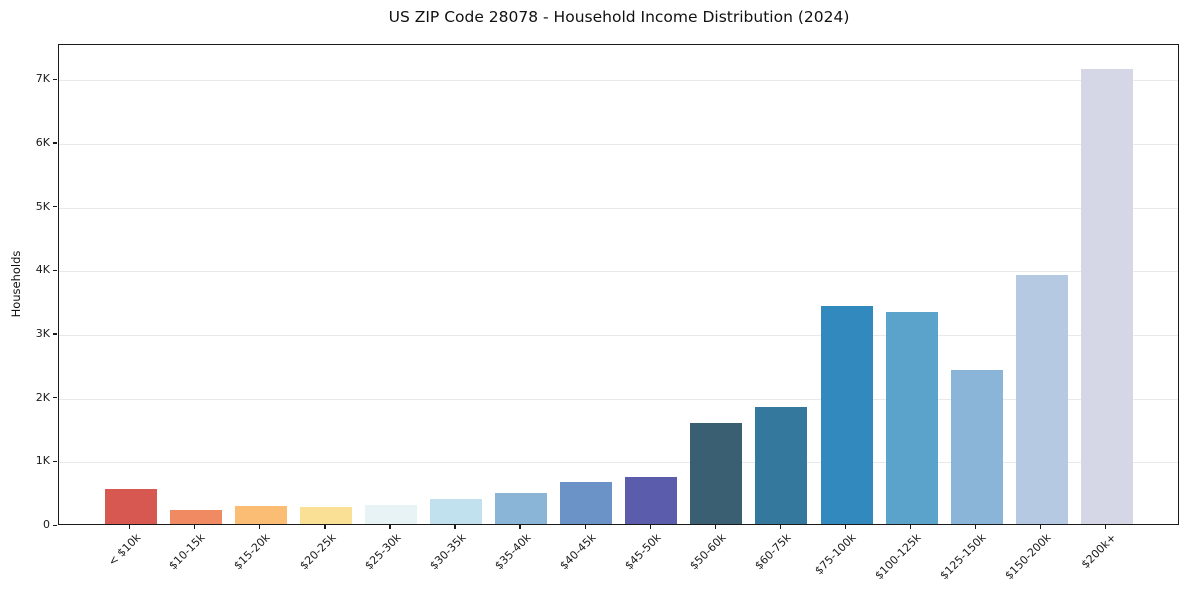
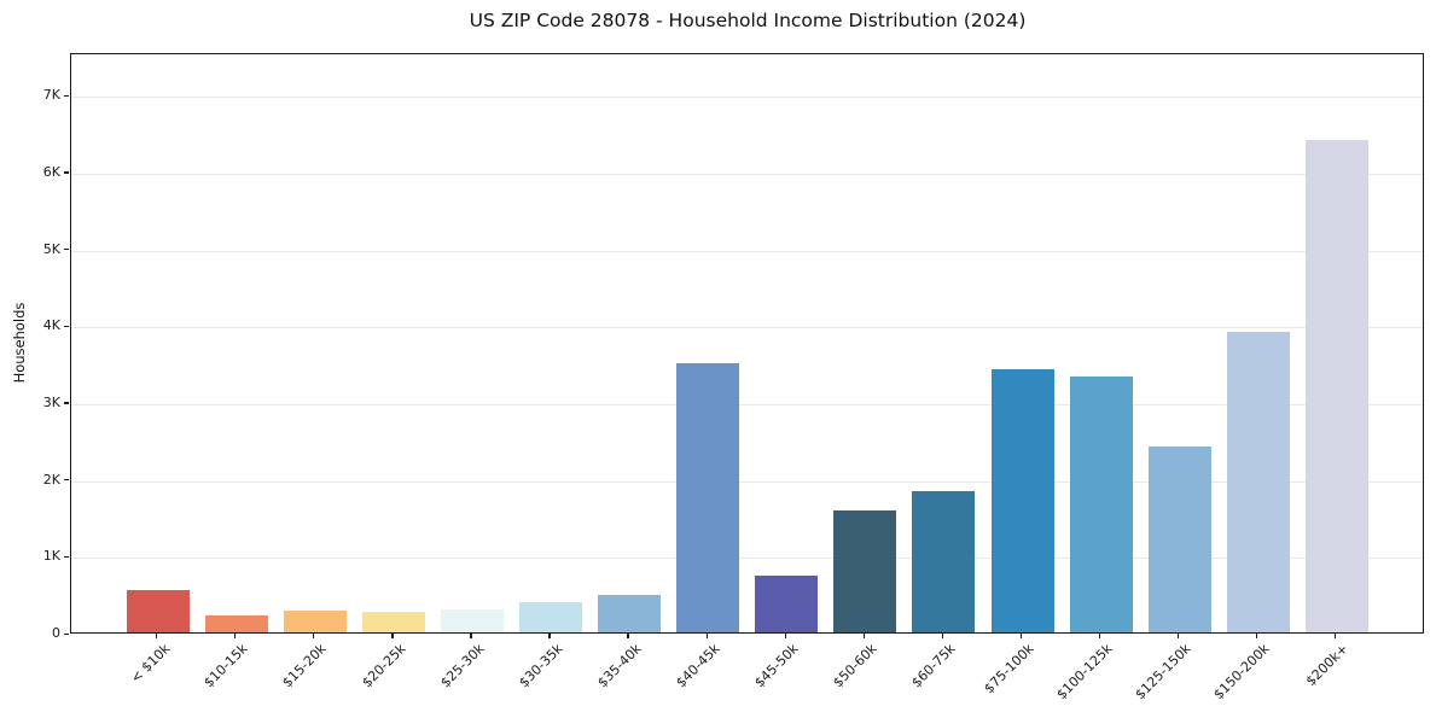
$40-45k: 0.7K -> 3.5K
$200k+: 7.2K -> 6.4K
